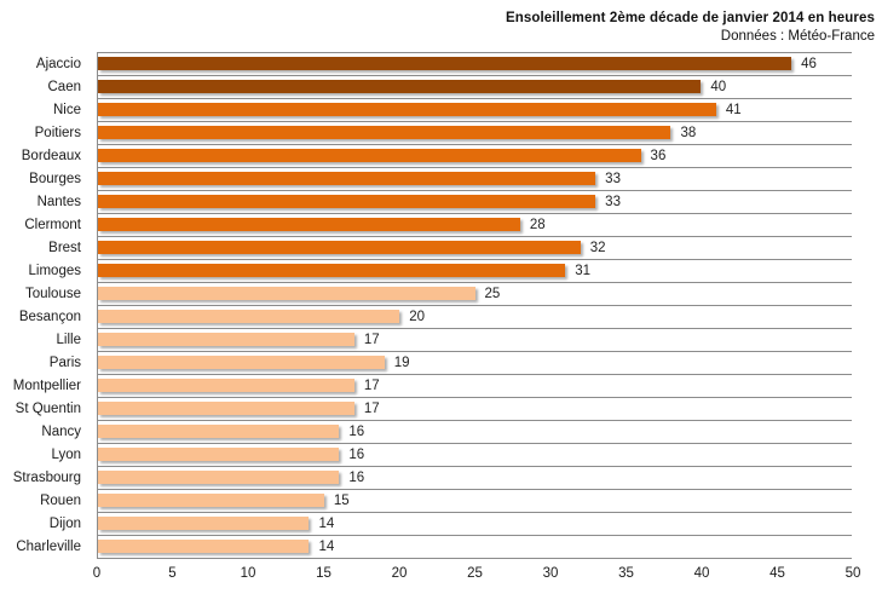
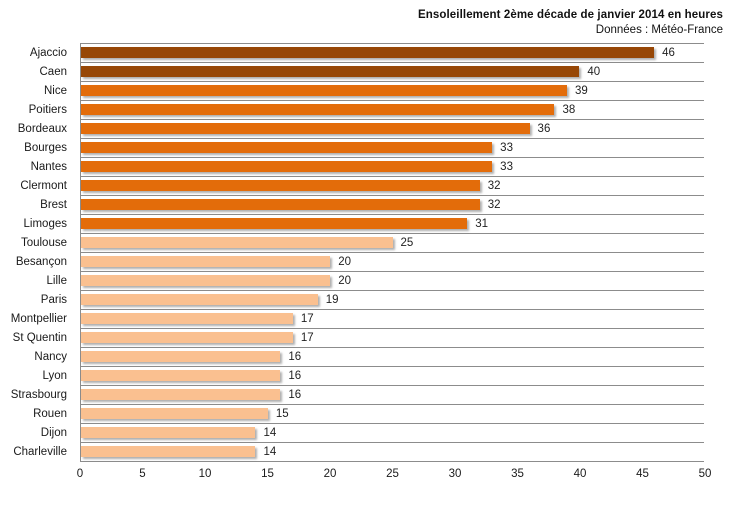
Nice: 41 -> 39
Clermont: 28 -> 32
Lille: 17 -> 20
